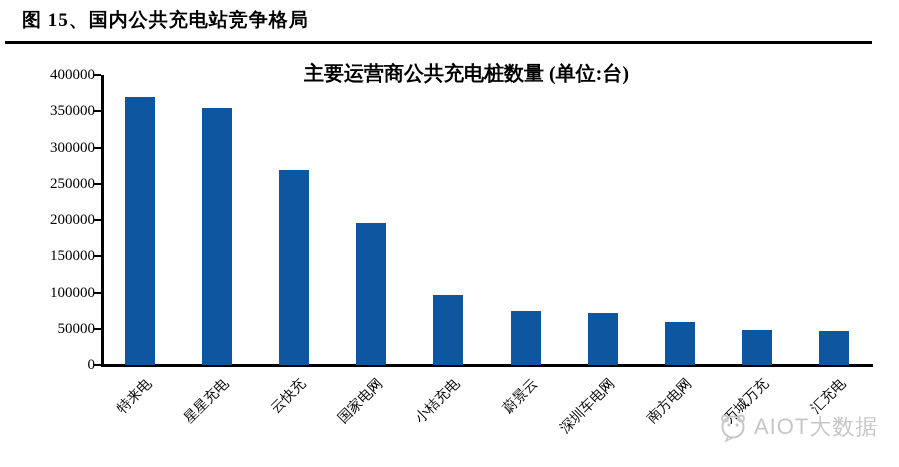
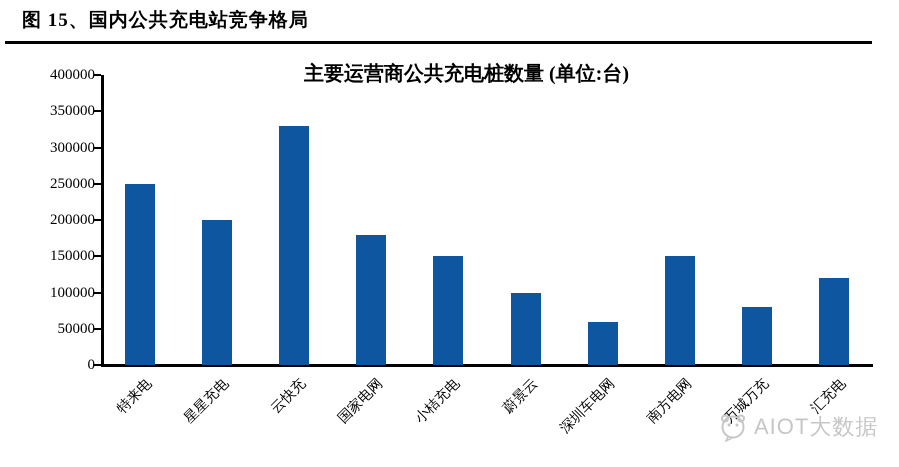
特来电: 370000 -> 250000
星星充电: 350000 -> 200000
云快充: 270000 -> 330000
国家电网: 200000 -> 180000
小桔充电: 100000 -> 150000
蔚景云: 70000 -> 100000
深圳车电网: 70000 -> 60000
南方电网: 60000 -> 150000
万城万充: 50000 -> 80000
汇充电: 50000 -> 120000
